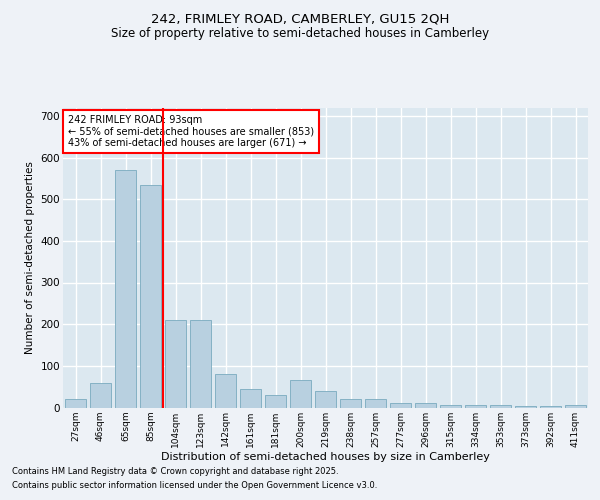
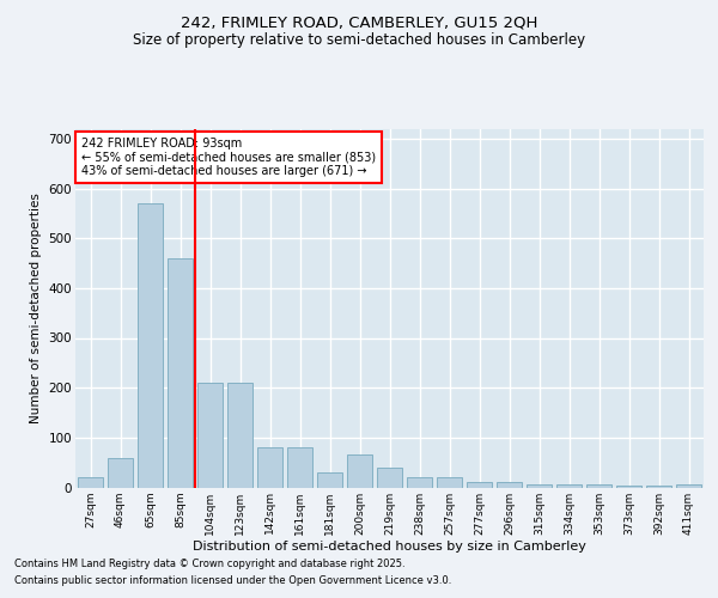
85sqm: 535 -> 460
161sqm: 45 -> 80
